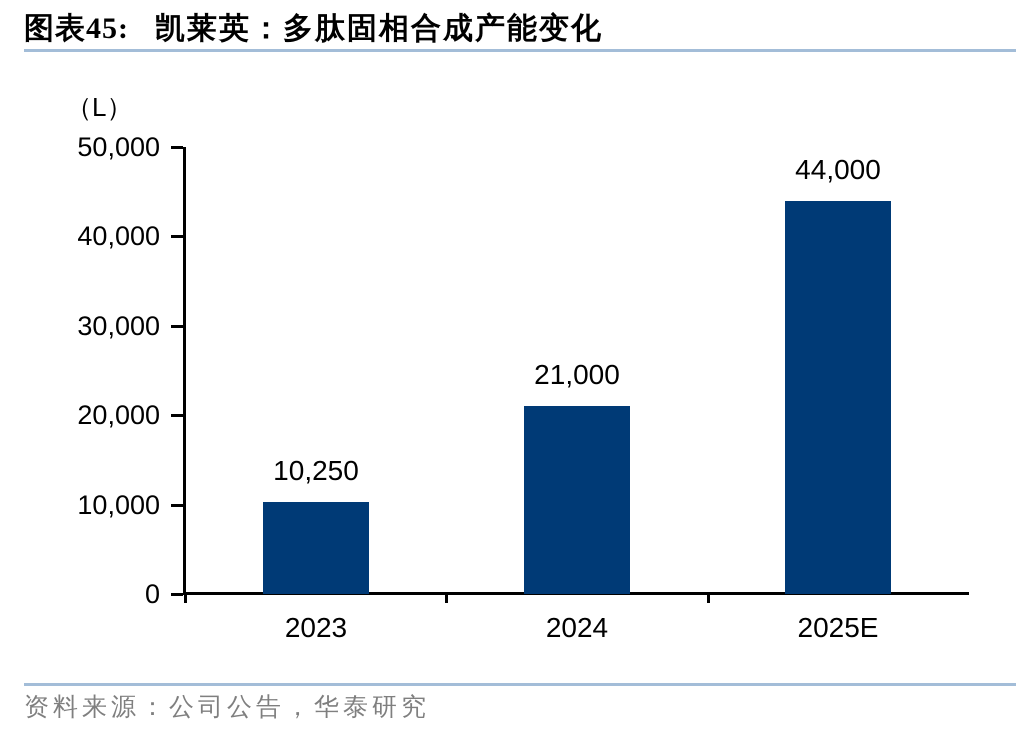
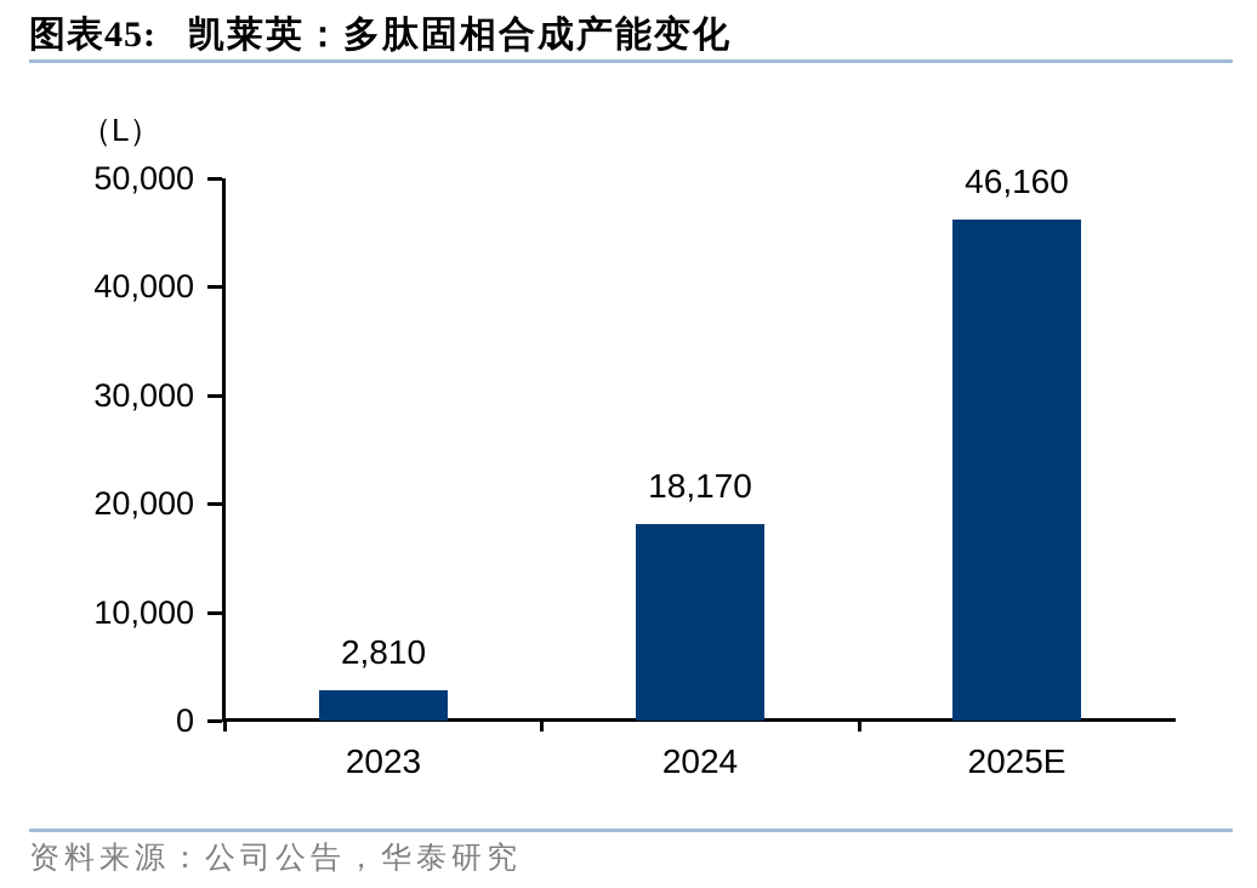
2023: 10,250 -> 2,810
2024: 21,000 -> 18,170
2025E: 44,000 -> 46,160
